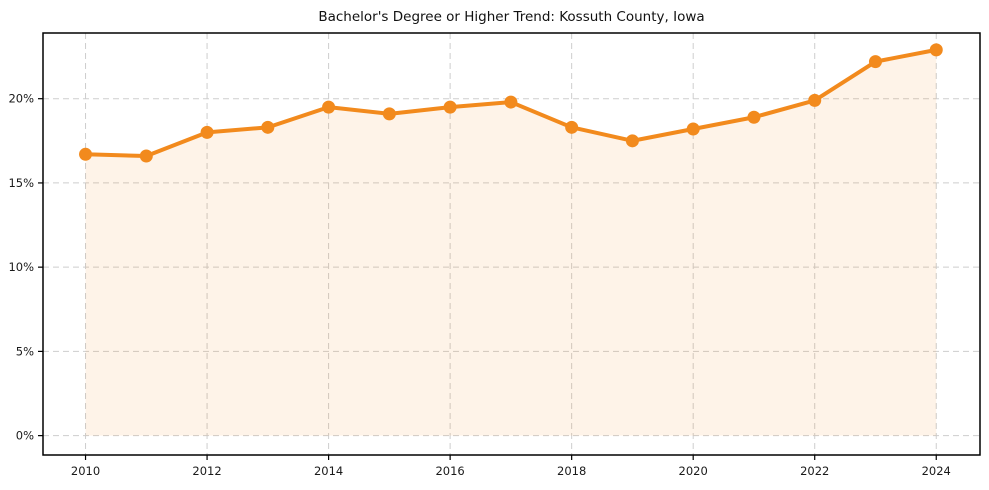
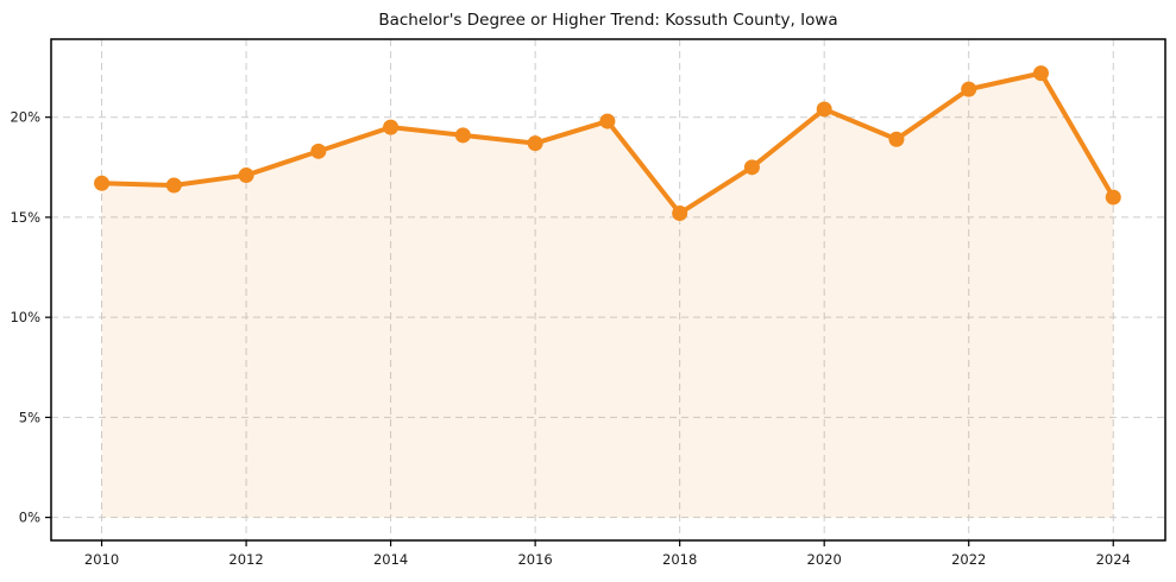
2012: 18.0% -> 17.1%
2016: 19.5% -> 18.7%
2018: 18.3% -> 15.2%
2020: 18.2% -> 20.4%
2022: 19.9% -> 21.4%
2024: 22.9% -> 16.0%
